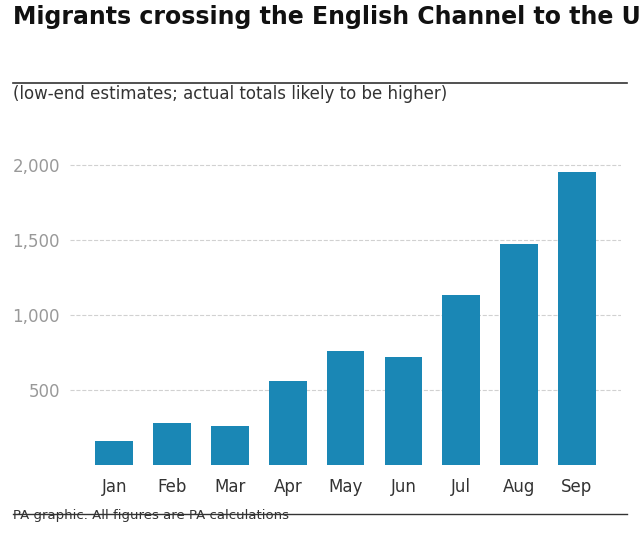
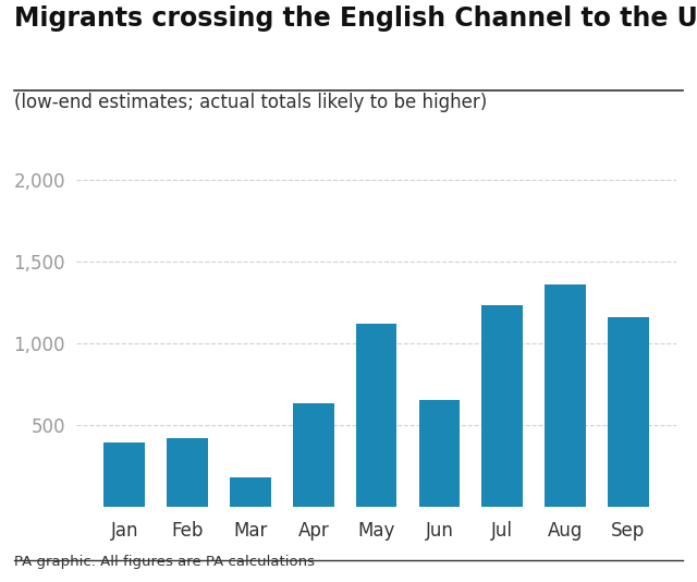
Jan: 160 -> 390
Feb: 280 -> 420
Mar: 260 -> 180
Apr: 560 -> 630
May: 760 -> 1,120
Jun: 720 -> 650
Jul: 1,130 -> 1,230
Aug: 1,470 -> 1,360
Sep: 1,950 -> 1,160
